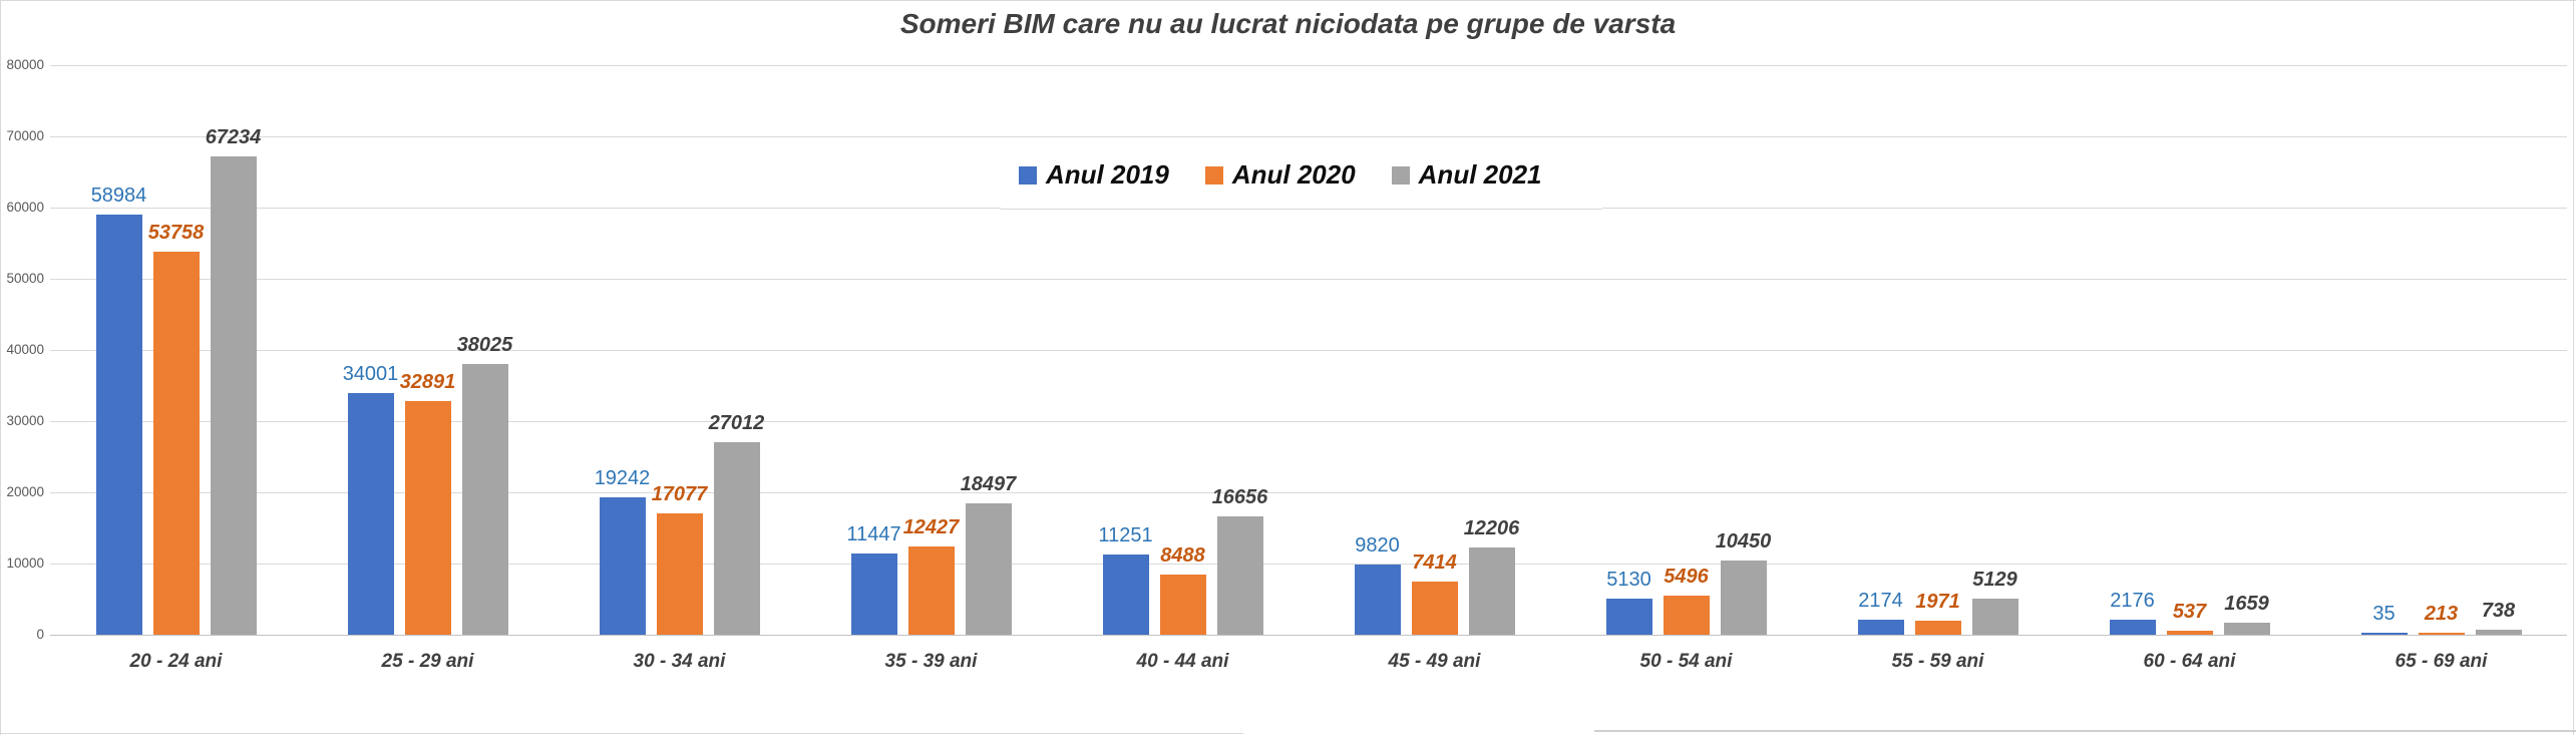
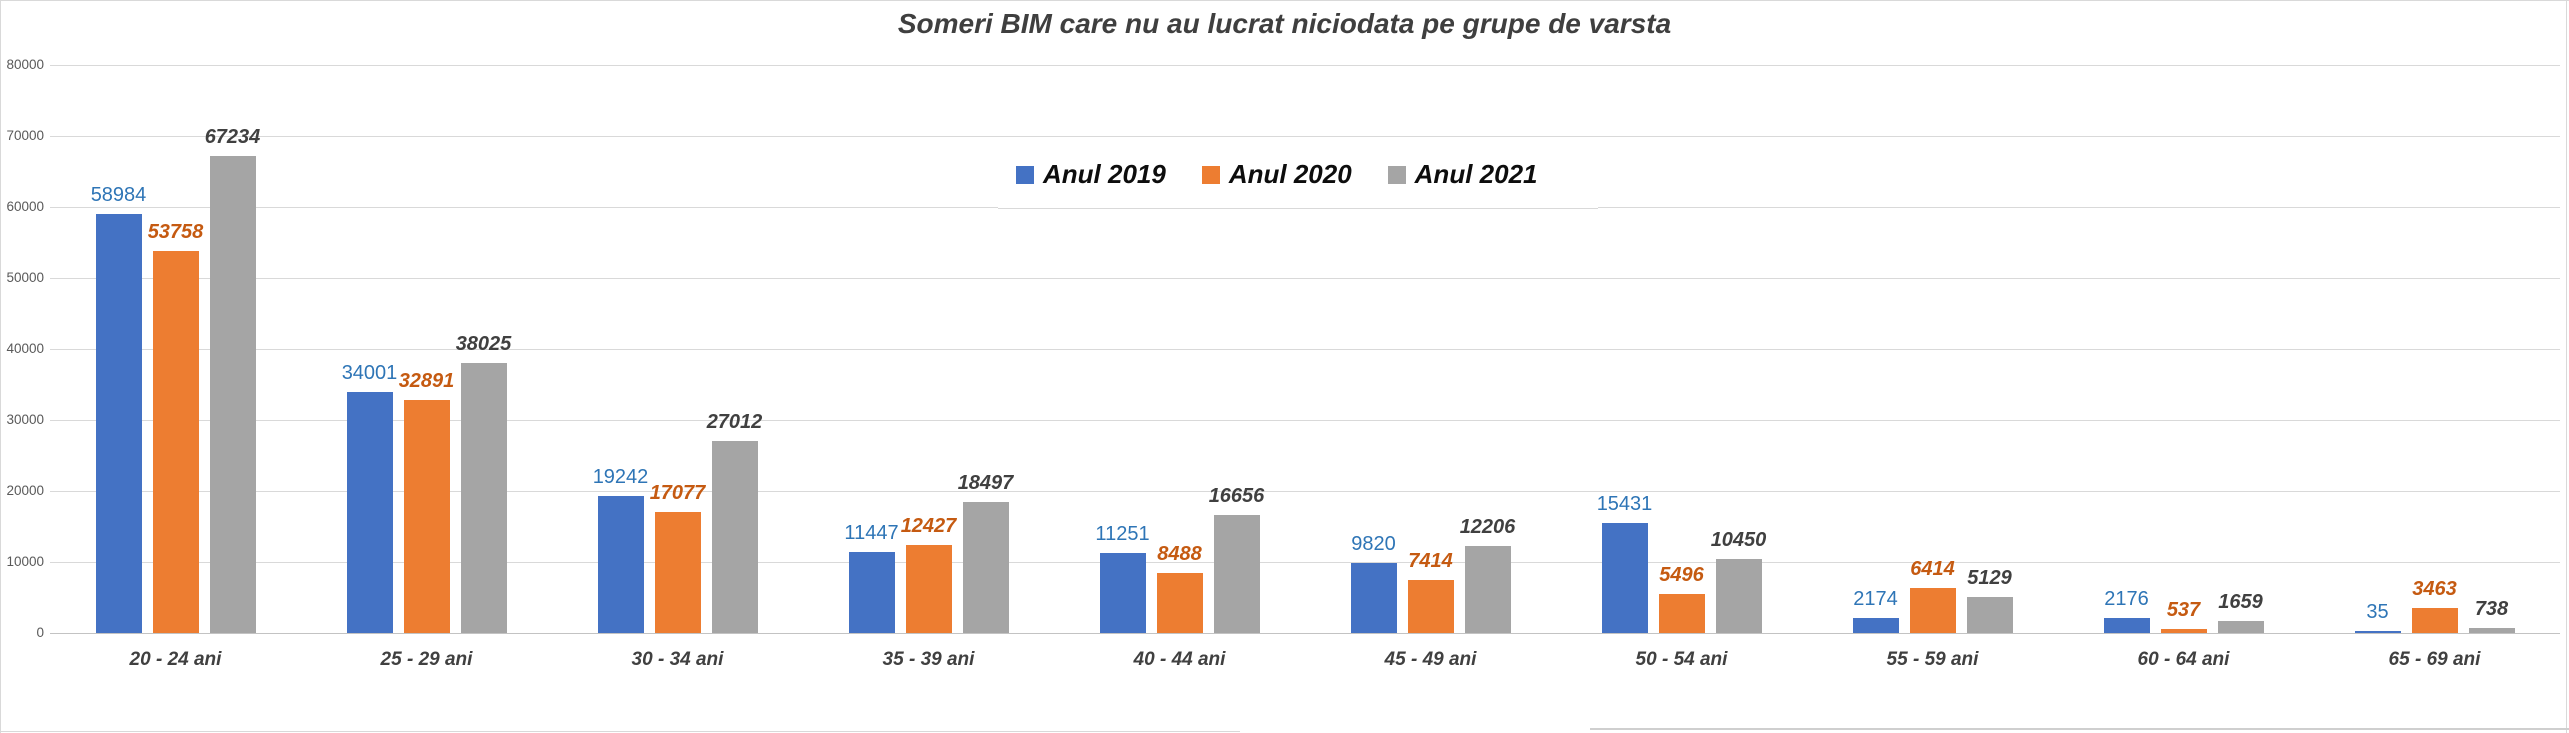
Anul 2019/50 - 54 ani: 5130 -> 15431
Anul 2020/55 - 59 ani: 1971 -> 6414
Anul 2020/65 - 69 ani: 213 -> 3463
